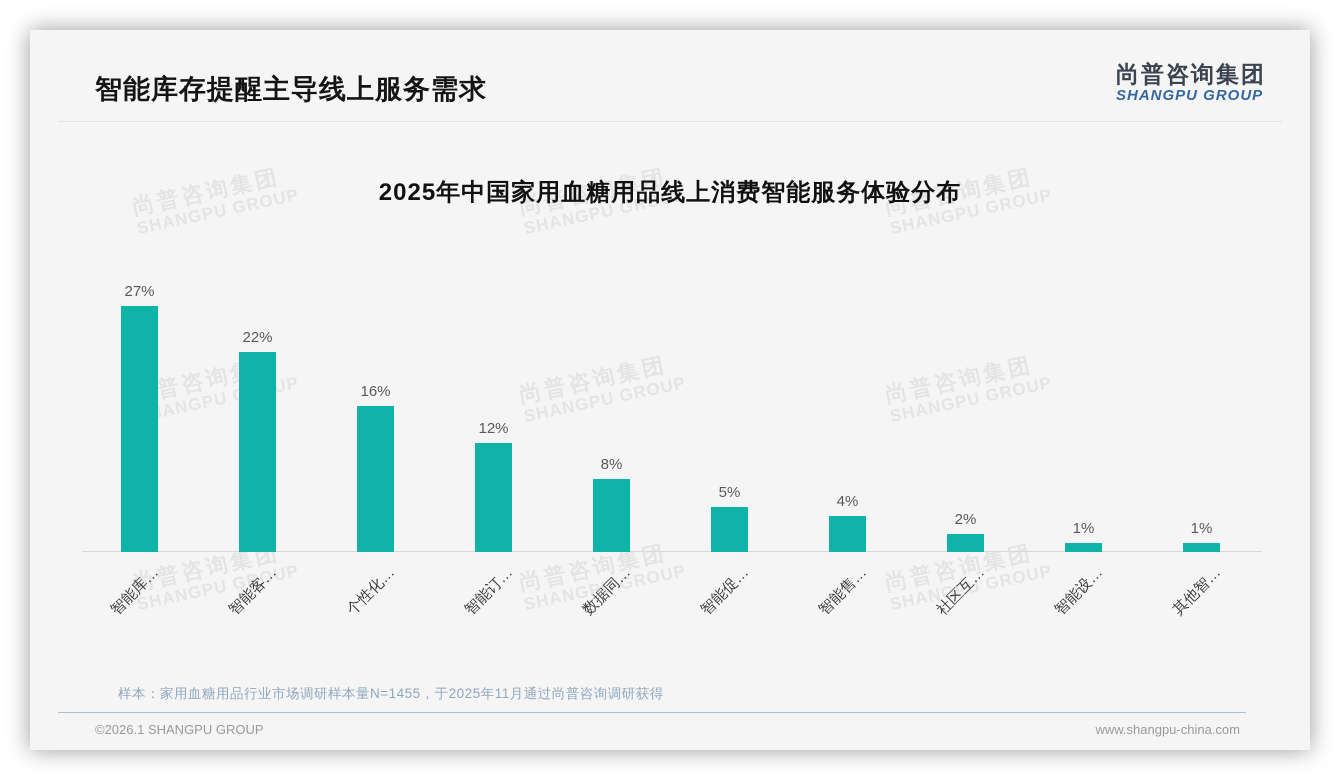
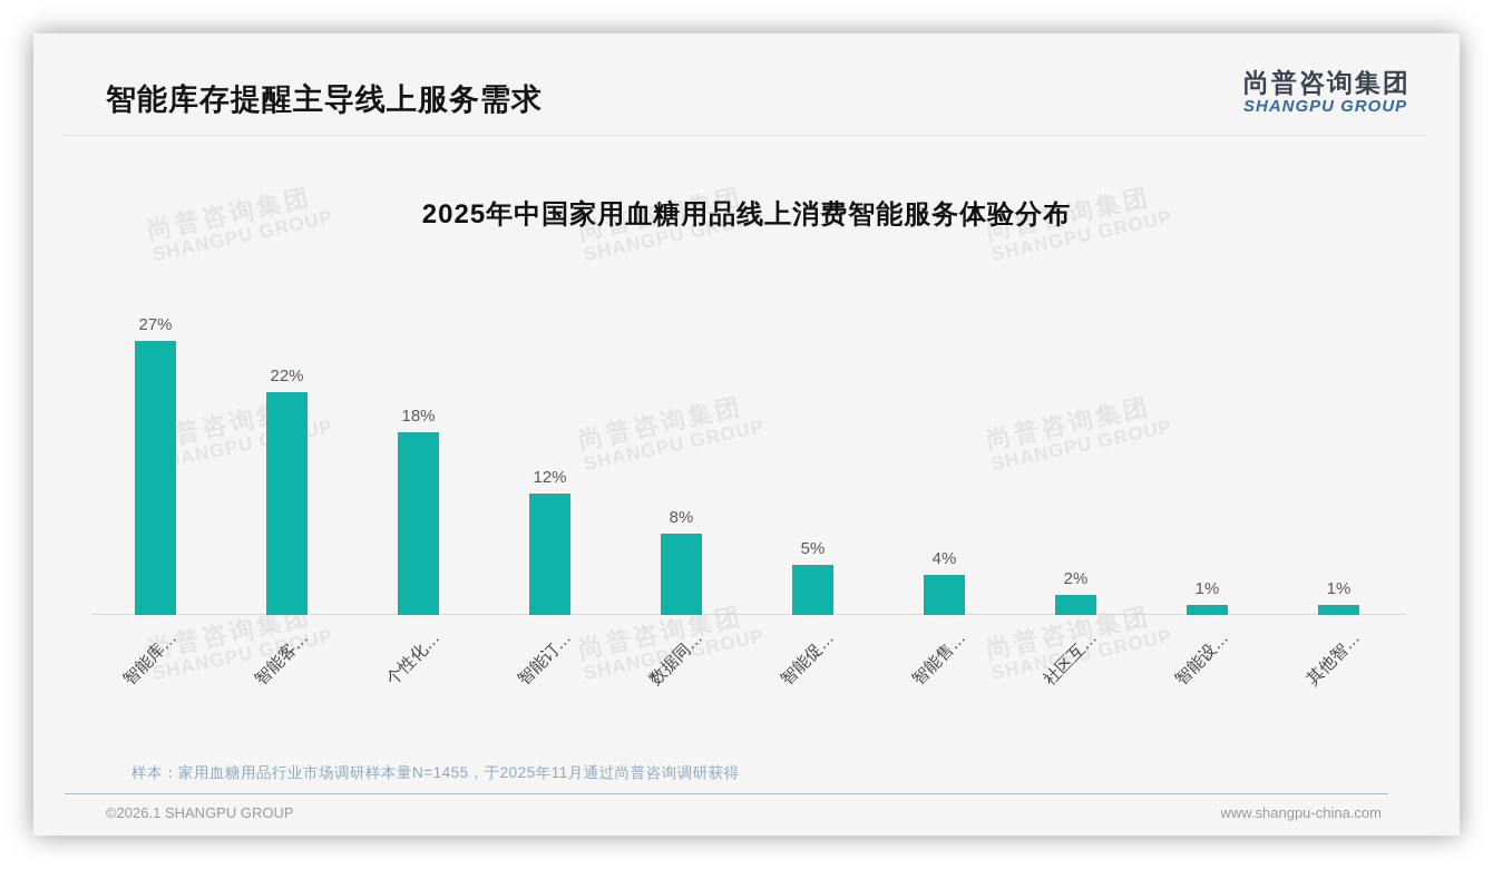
个性化…: 16% -> 18%
